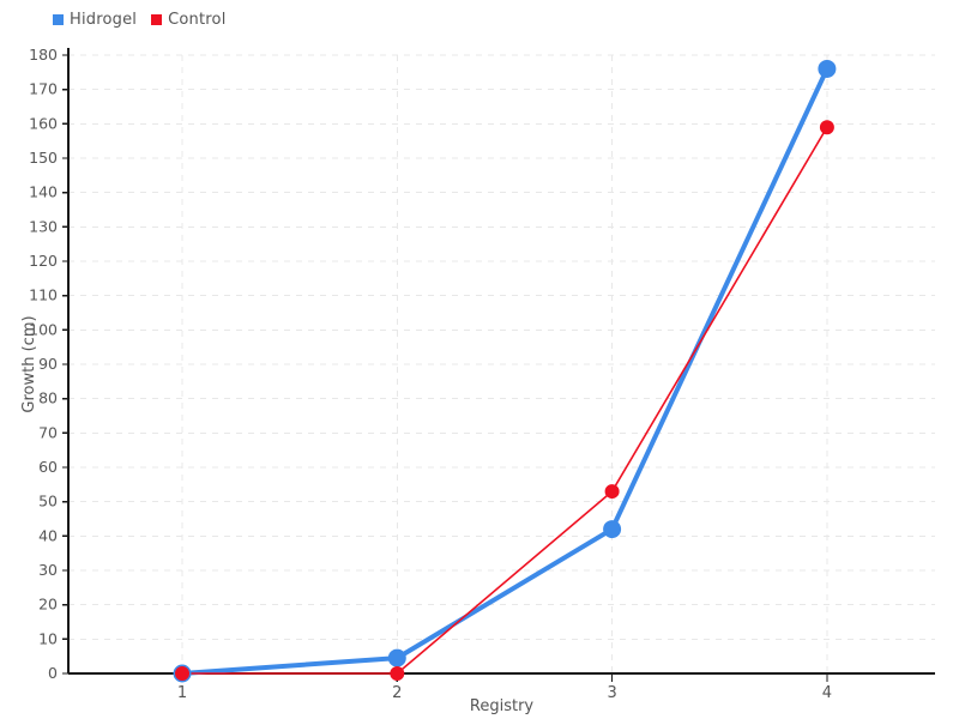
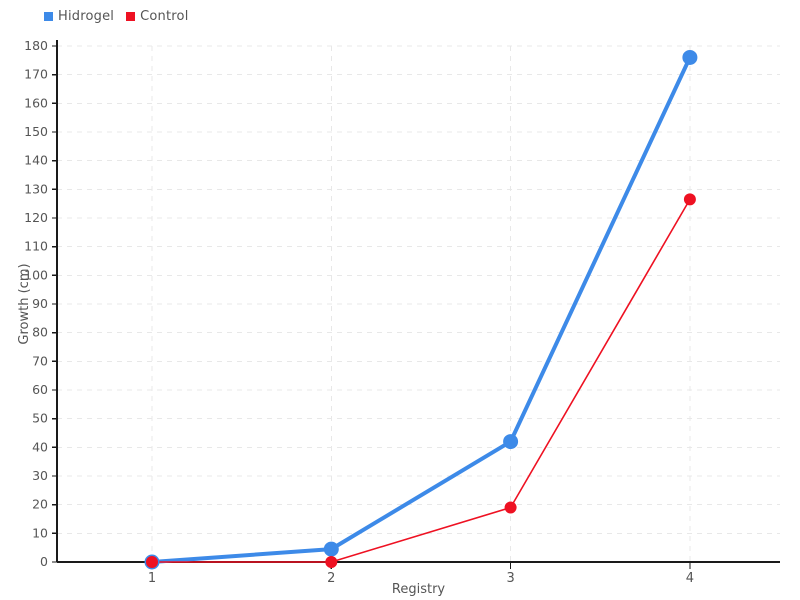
Control/3: 53 -> 19
Control/4: 159 -> 126
